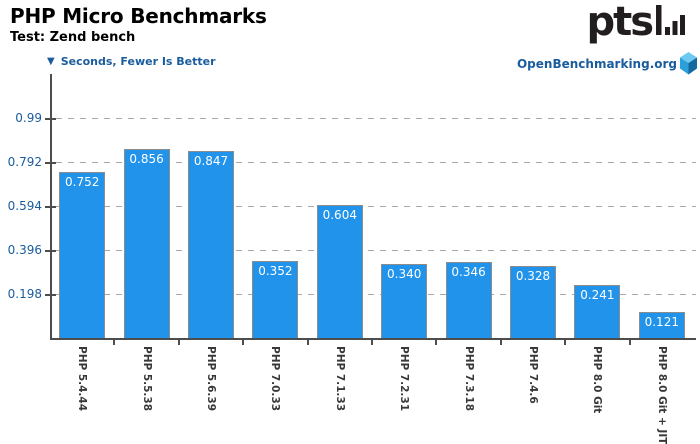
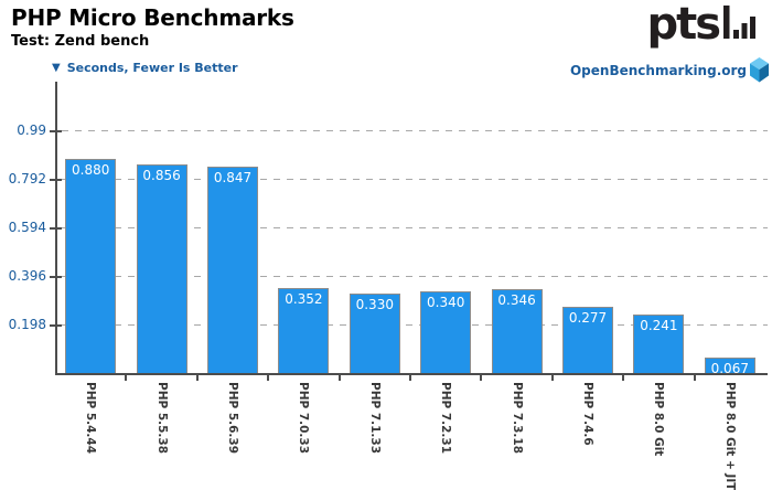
PHP 5.4.44: 0.752 -> 0.880
PHP 7.1.33: 0.604 -> 0.330
PHP 7.4.6: 0.328 -> 0.277
PHP 8.0 Git + JIT: 0.121 -> 0.067
